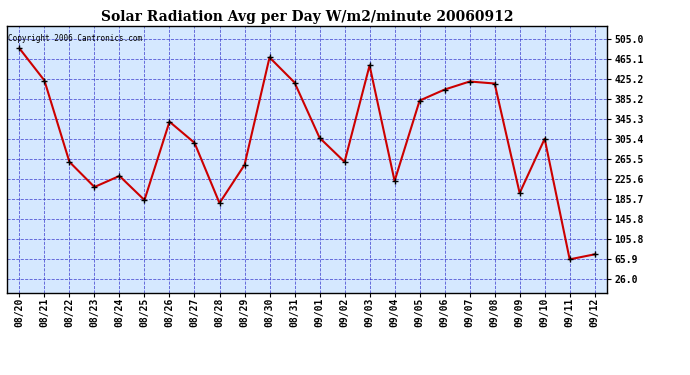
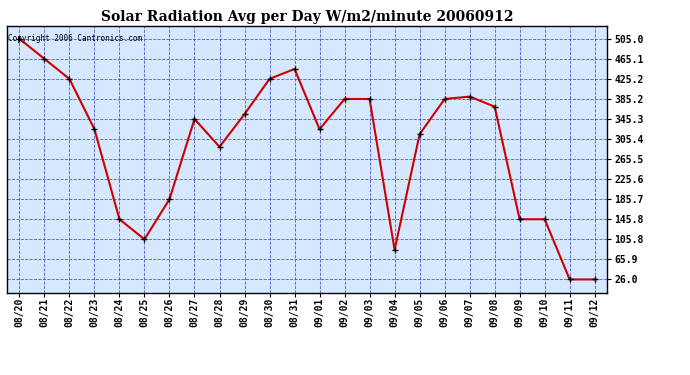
08/20: 486 -> 505
08/21: 422 -> 465
08/22: 260 -> 425
08/23: 210 -> 325
08/24: 232 -> 146
08/25: 184 -> 106
08/26: 340 -> 186
08/27: 298 -> 345
08/28: 178 -> 290
08/29: 254 -> 355
08/30: 468 -> 425
08/31: 418 -> 445
09/01: 308 -> 325
09/02: 260 -> 385
09/03: 452 -> 385
09/04: 222 -> 85
09/05: 382 -> 315
09/06: 404 -> 385
09/07: 420 -> 390
09/08: 416 -> 370
09/09: 198 -> 146
09/10: 306 -> 146
09/11: 66 -> 26
09/12: 76 -> 26
